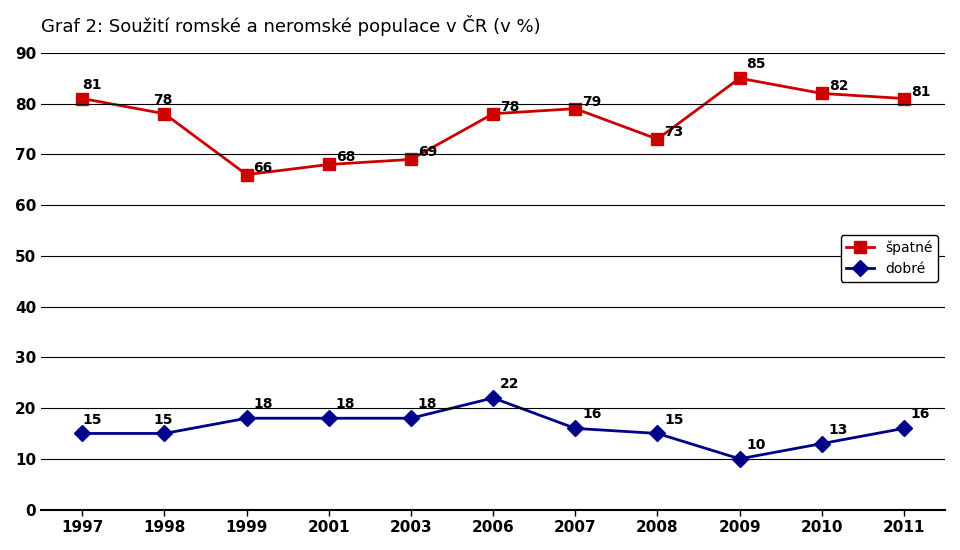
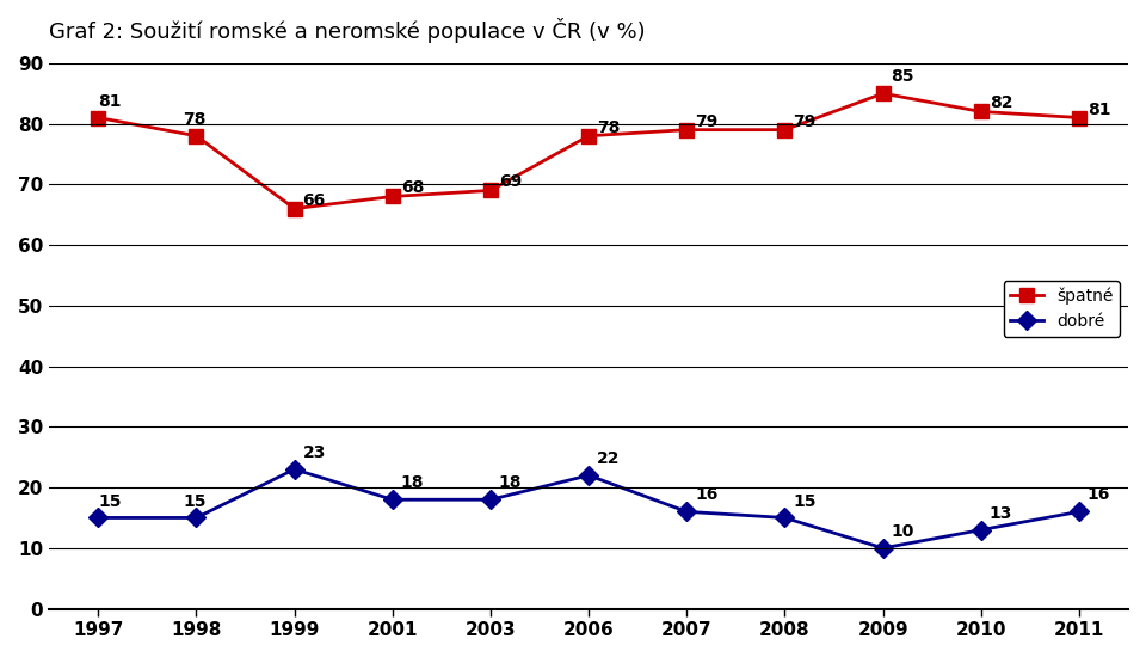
dobré/1999: 18 -> 23
špatné/2008: 73 -> 79
